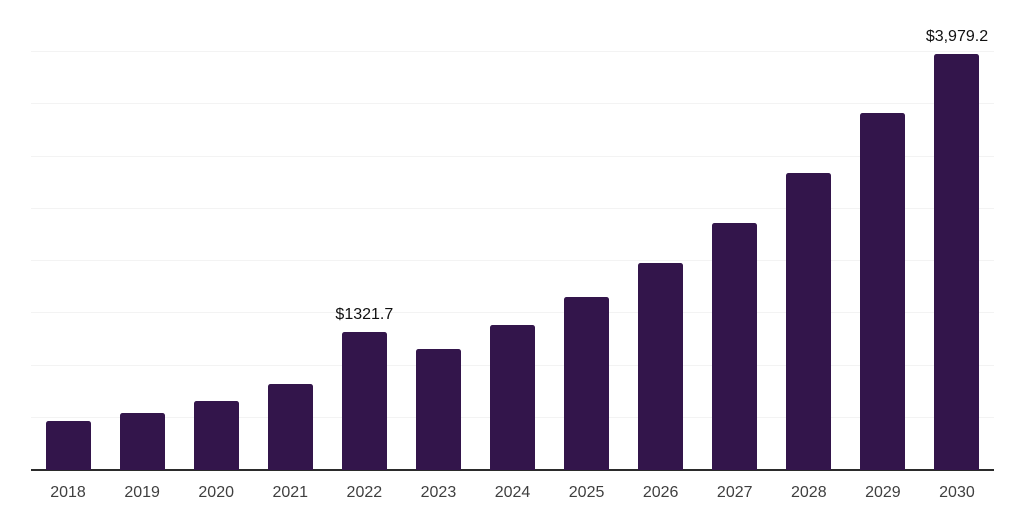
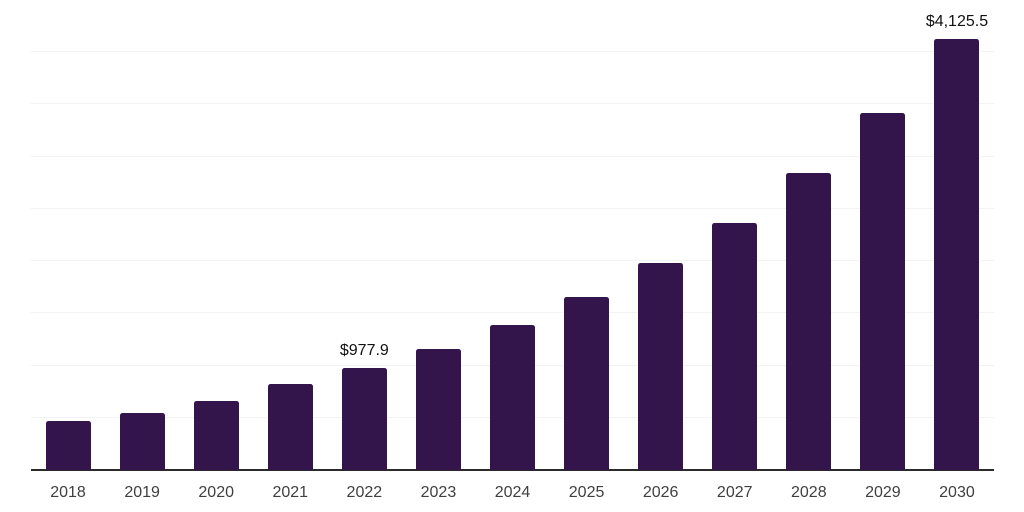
2022: $1321.7 -> $977.9
2030: $3,979.2 -> $4,125.5
